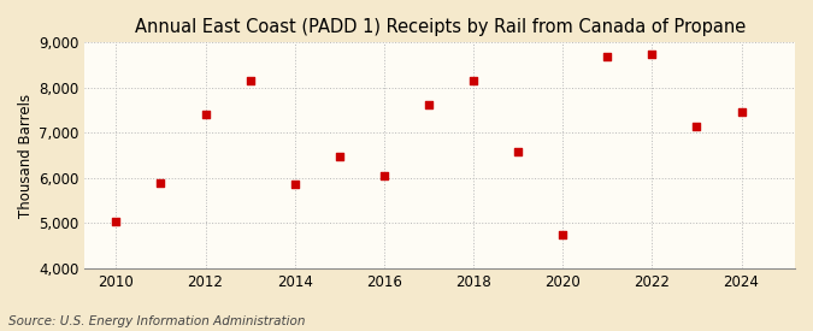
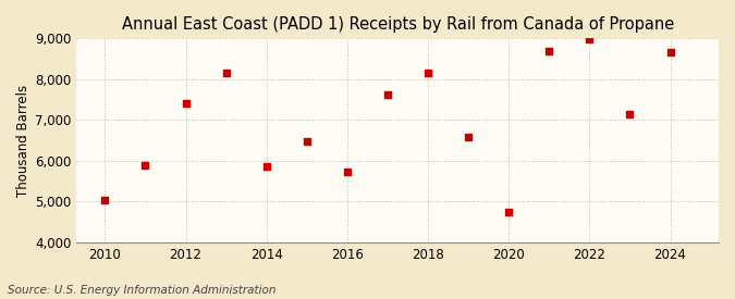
2016: 6,050 -> 5,720
2022: 8,750 -> 8,980
2024: 7,450 -> 8,670
